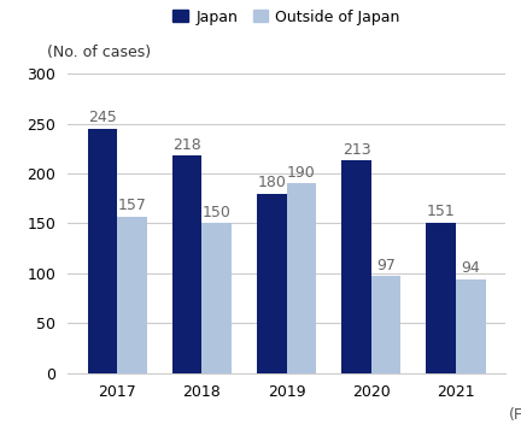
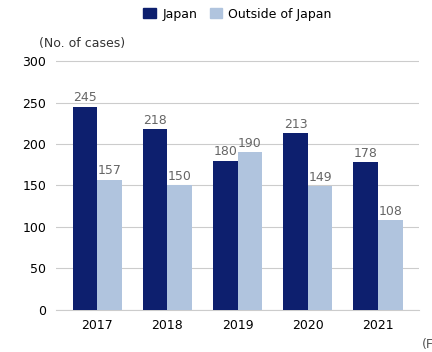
Outside of Japan/2020: 97 -> 149
Japan/2021: 151 -> 178
Outside of Japan/2021: 94 -> 108
